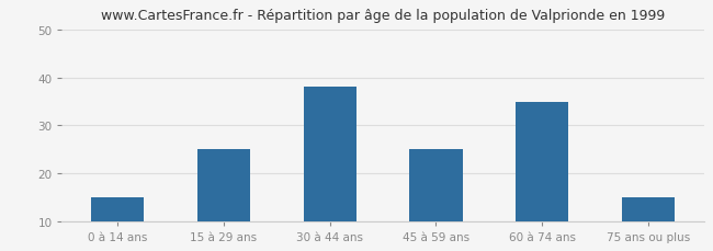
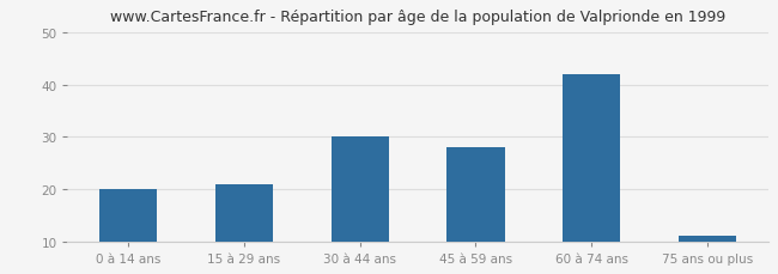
0 à 14 ans: 15 -> 20
15 à 29 ans: 25 -> 21
30 à 44 ans: 38 -> 30
45 à 59 ans: 25 -> 28
60 à 74 ans: 35 -> 42
75 ans ou plus: 15 -> 11
